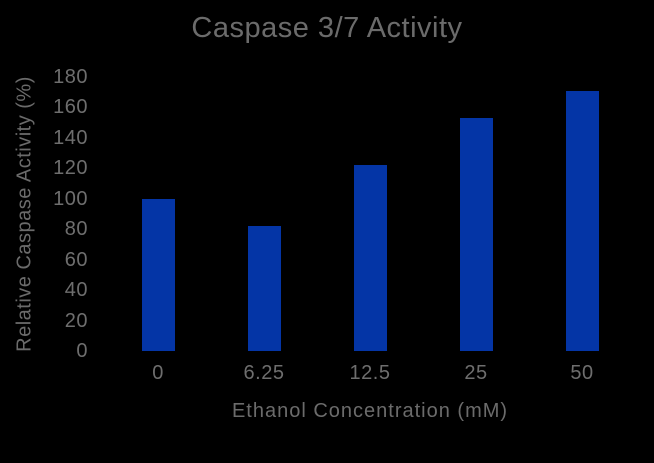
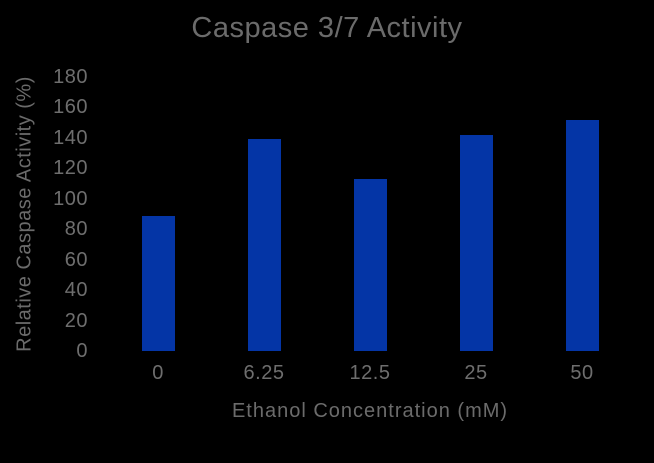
0: 100 -> 89
6.25: 82 -> 139
12.5: 122 -> 113
25: 153 -> 142
50: 171 -> 152
